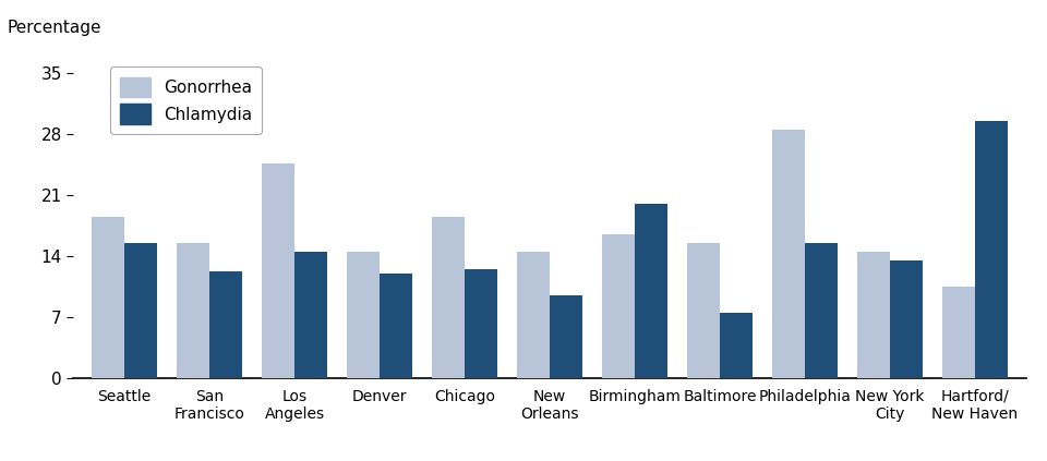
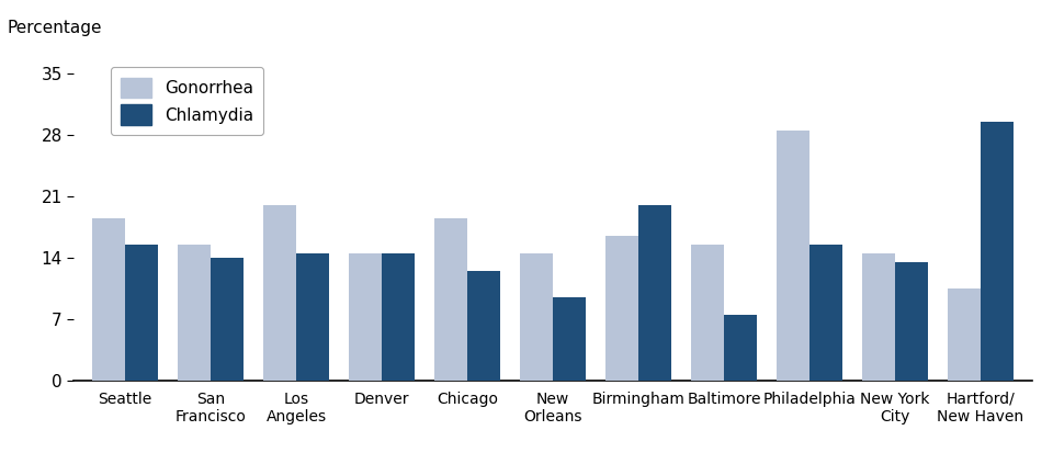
Chlamydia/San Francisco: 12.2 -> 14.0
Gonorrhea/Los Angeles: 24.6 -> 20.0
Chlamydia/Denver: 12.0 -> 14.5
